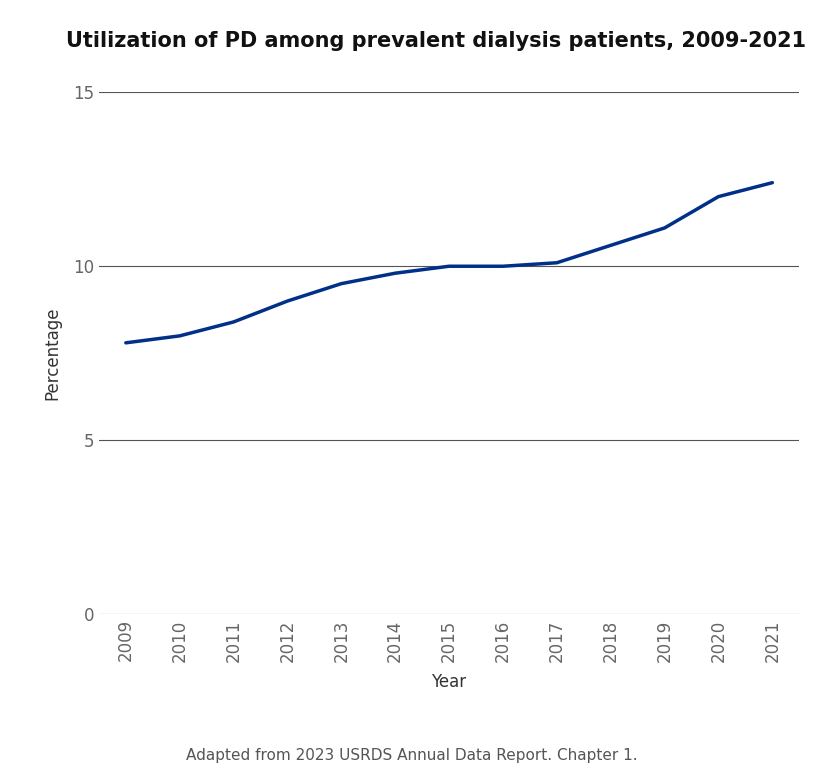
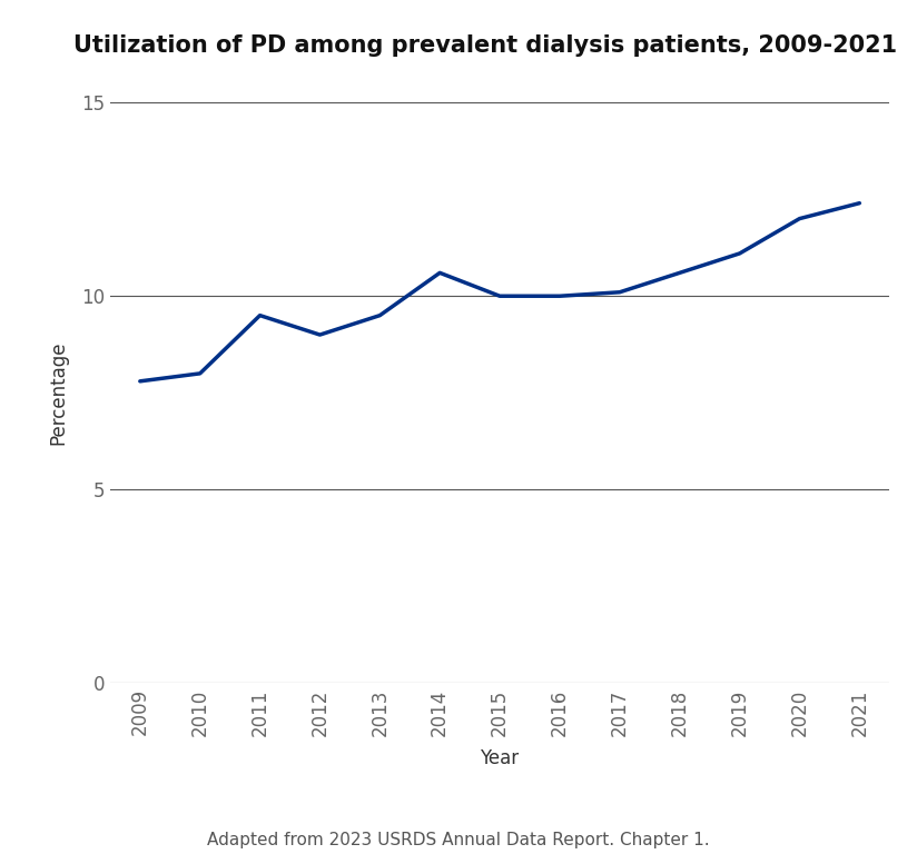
2011: 8.4 -> 9.5
2014: 9.8 -> 10.6
